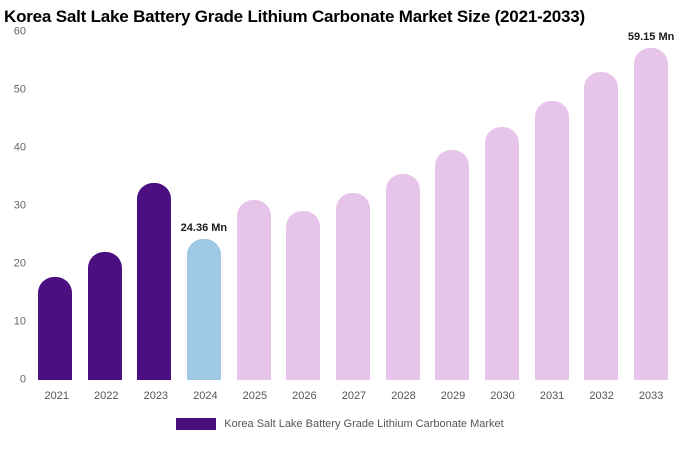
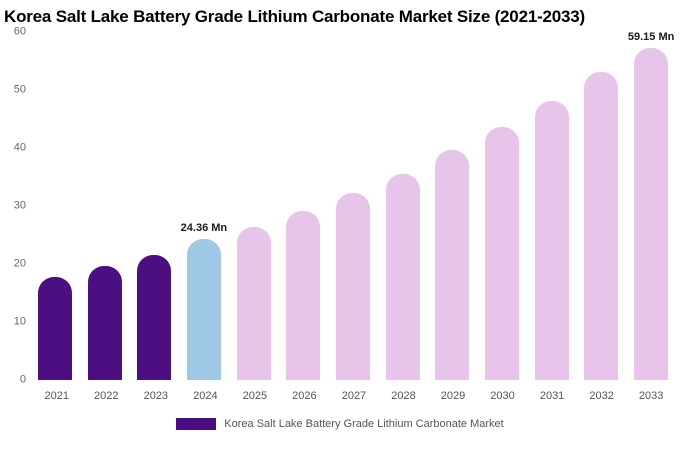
2022: 22 -> 20
2023: 34 -> 22
2025: 31 -> 26
